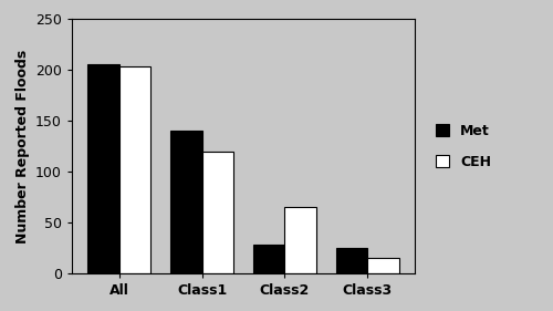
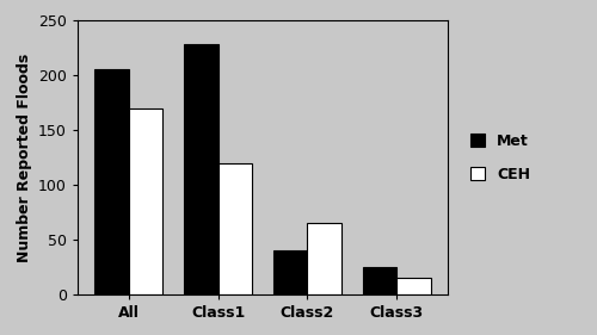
CEH/All: 203 -> 170
Met/Class1: 140 -> 228
Met/Class2: 29 -> 40
